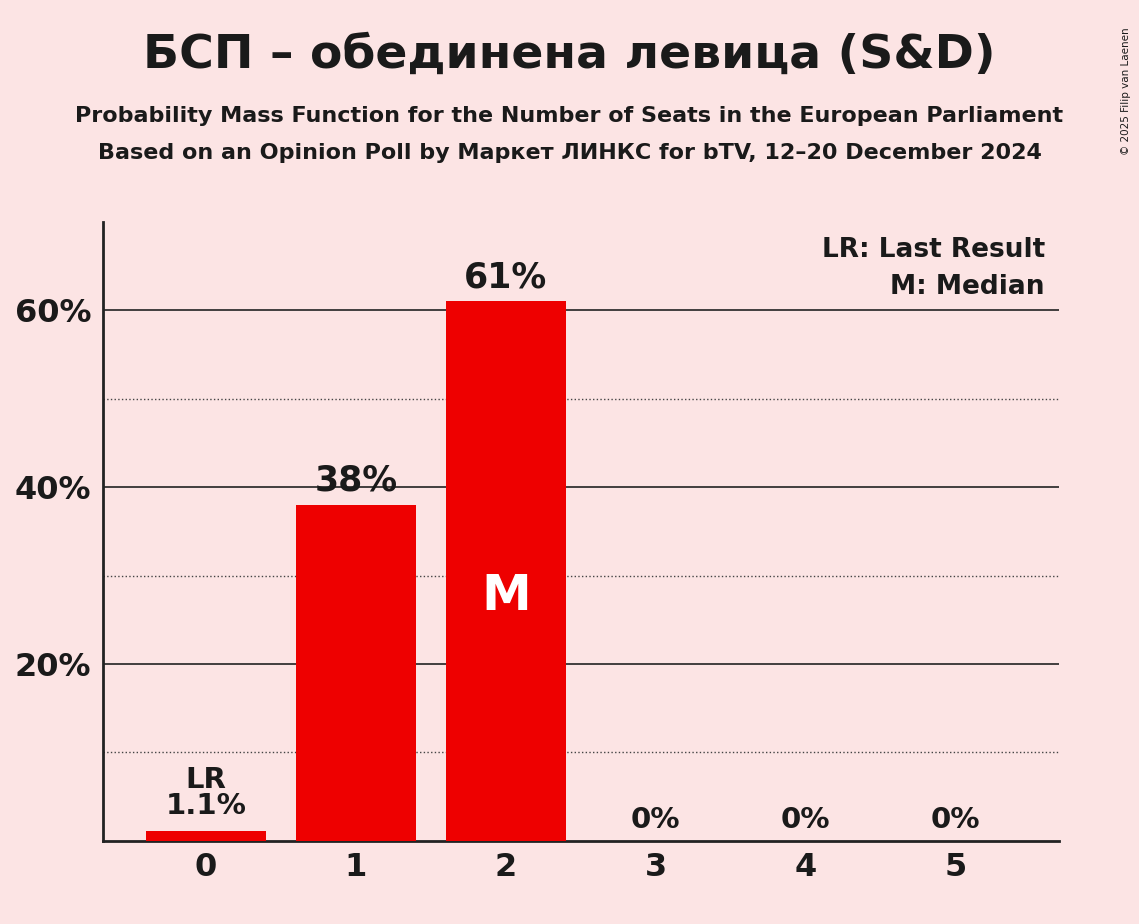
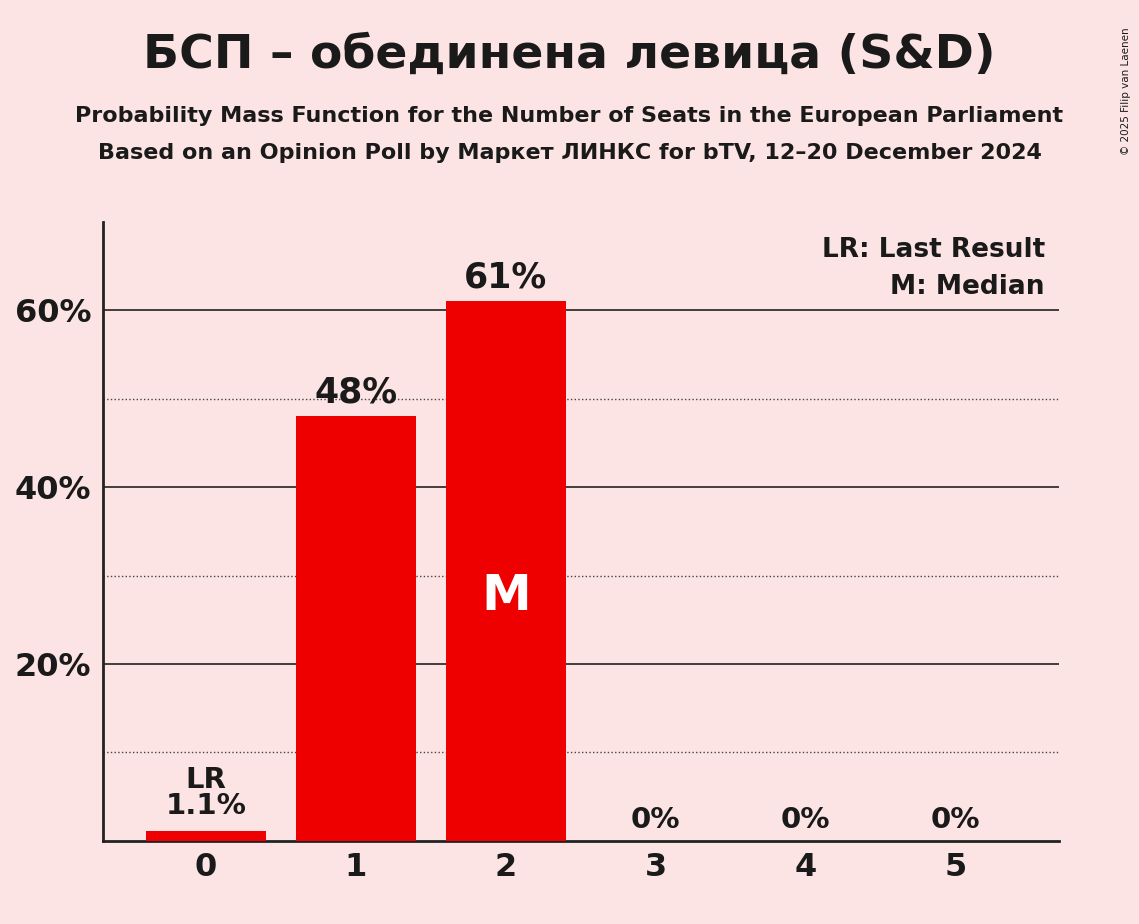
1: 38% -> 48%
